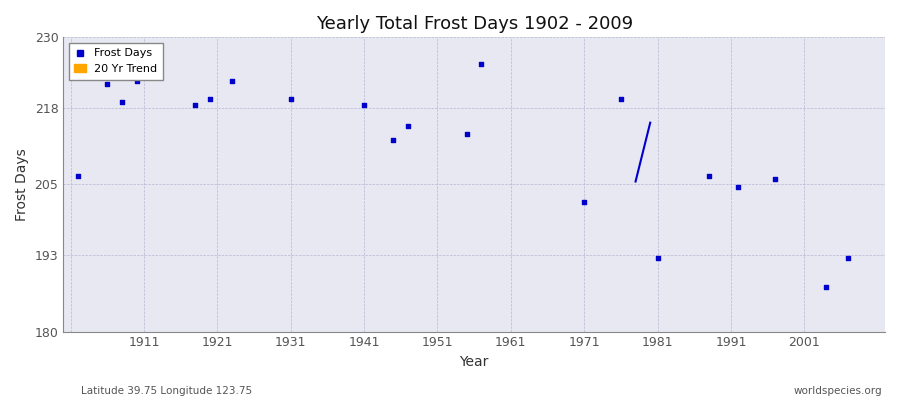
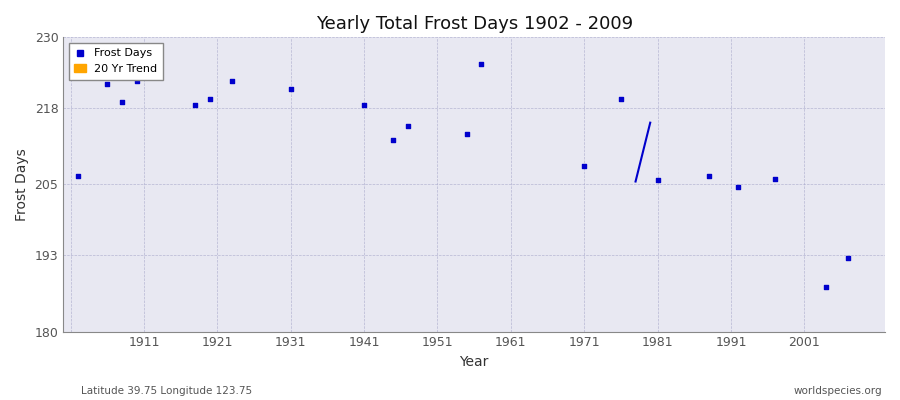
1931: 219.5 -> 221.2
1971: 202.0 -> 208.2
1981: 192.5 -> 205.8
